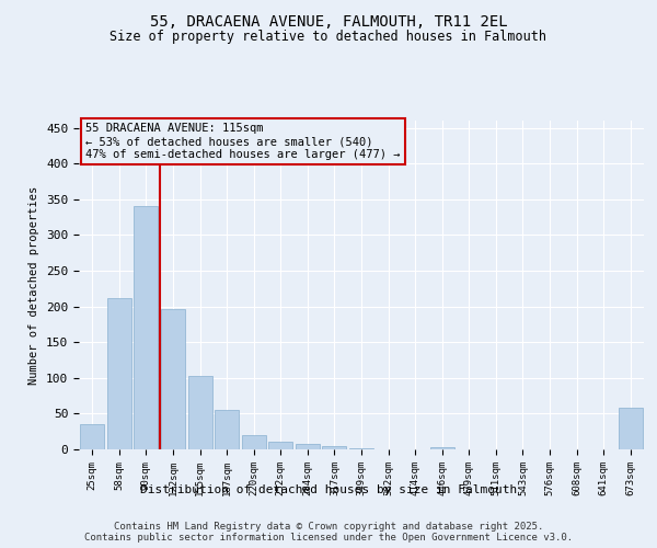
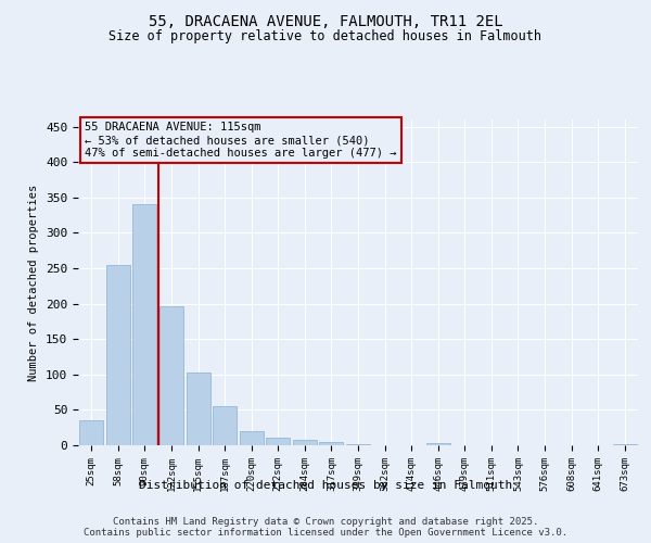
58sqm: 212 -> 255
673sqm: 58 -> 2
